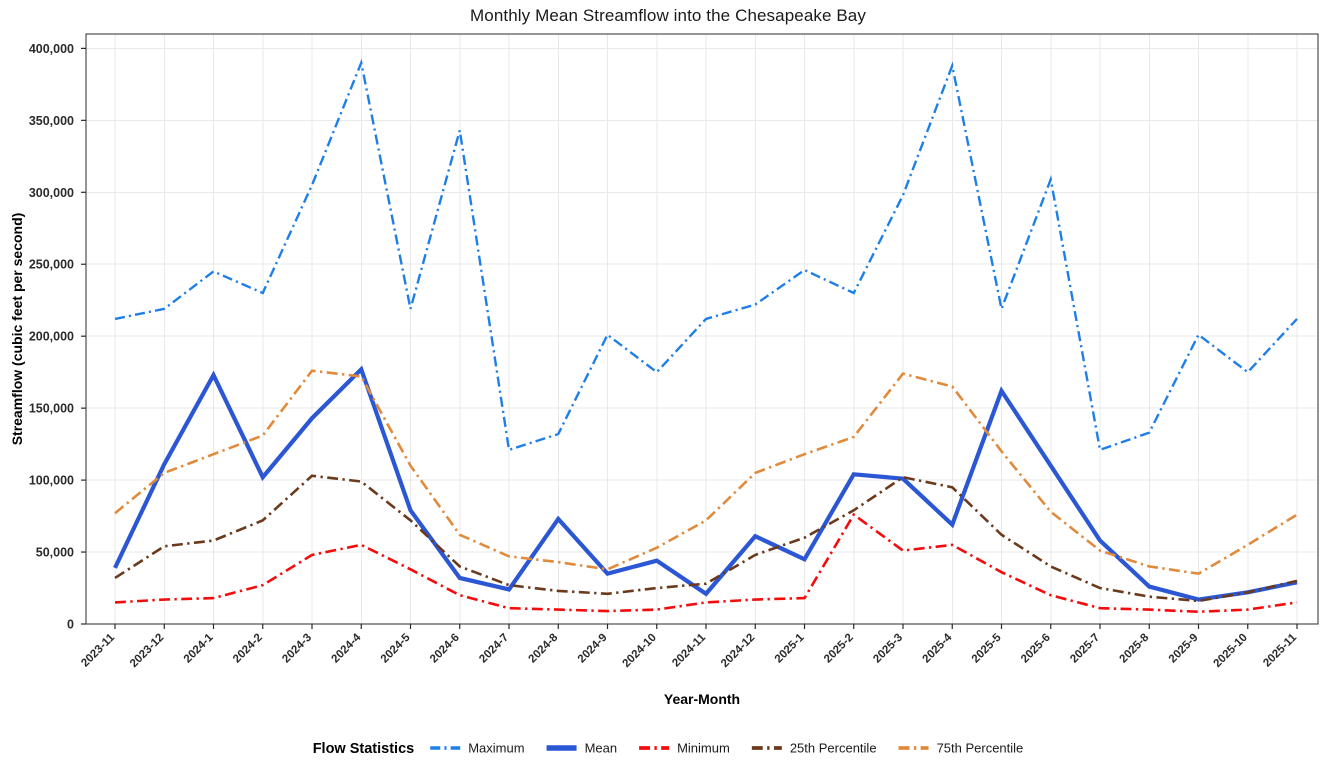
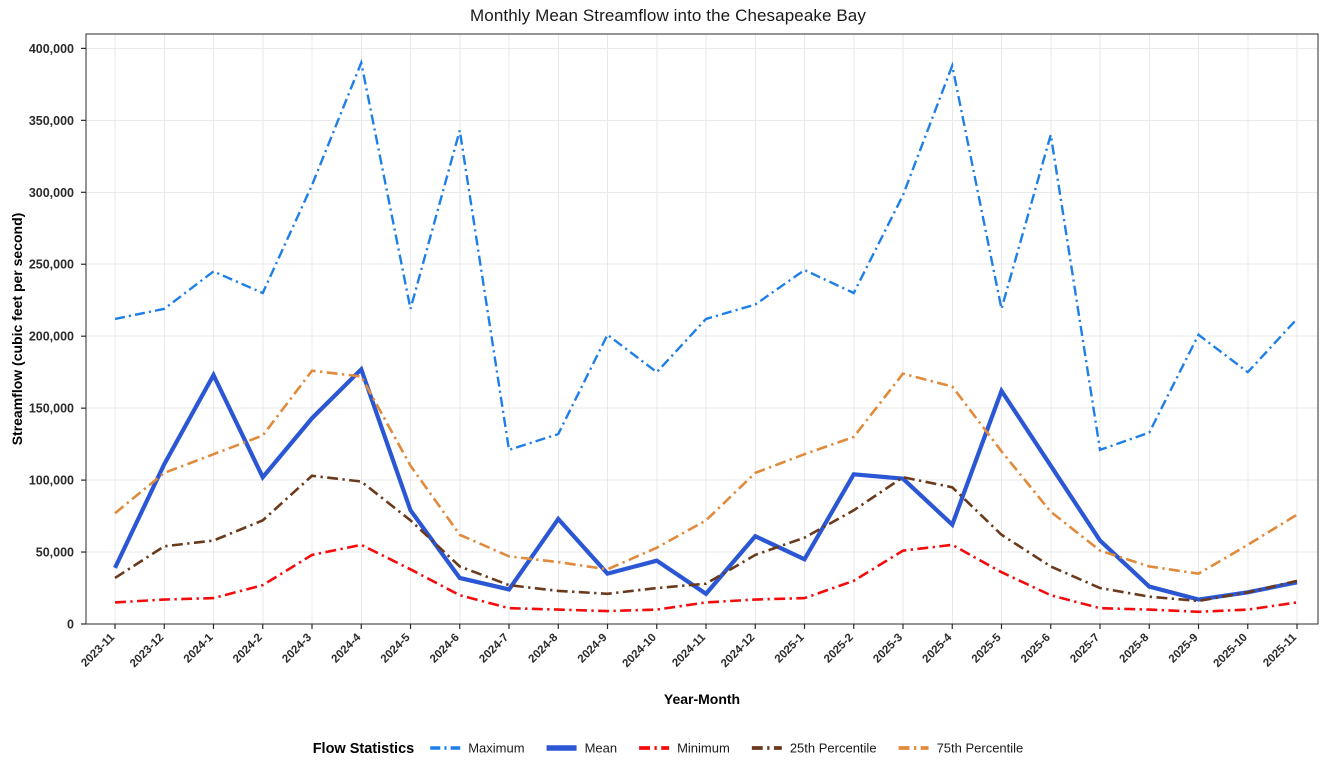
Minimum/2025-2: 76000 -> 30000
Maximum/2025-6: 309000 -> 340000
